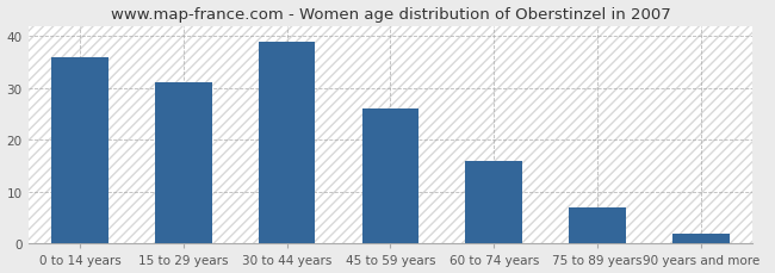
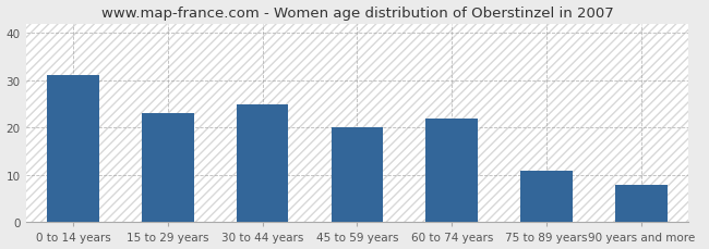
0 to 14 years: 36 -> 31
15 to 29 years: 31 -> 23
30 to 44 years: 39 -> 25
45 to 59 years: 26 -> 20
60 to 74 years: 16 -> 22
75 to 89 years: 7 -> 11
90 years and more: 2 -> 8
